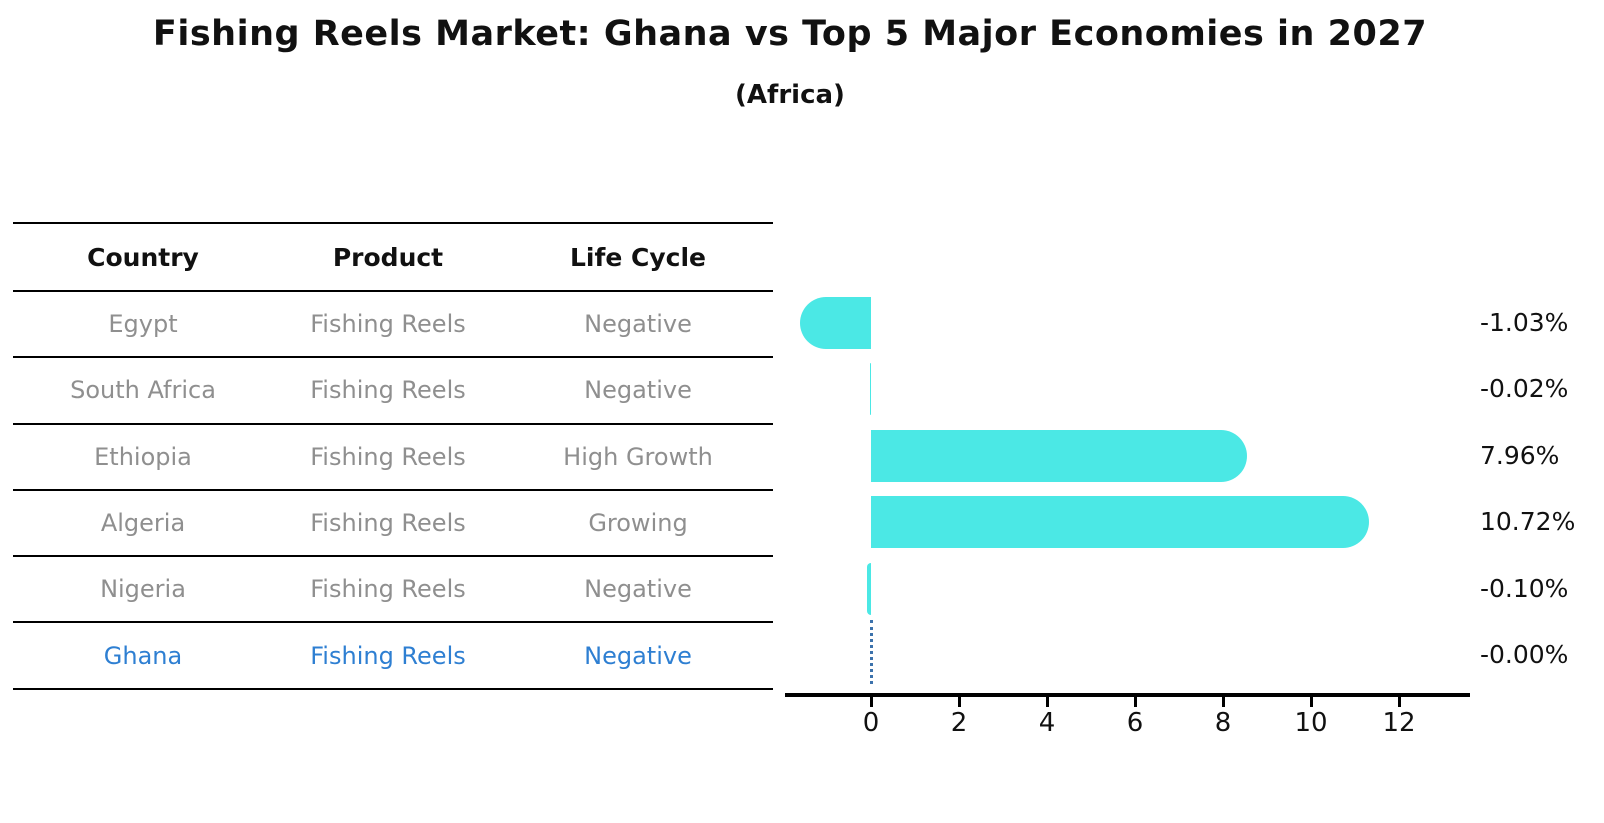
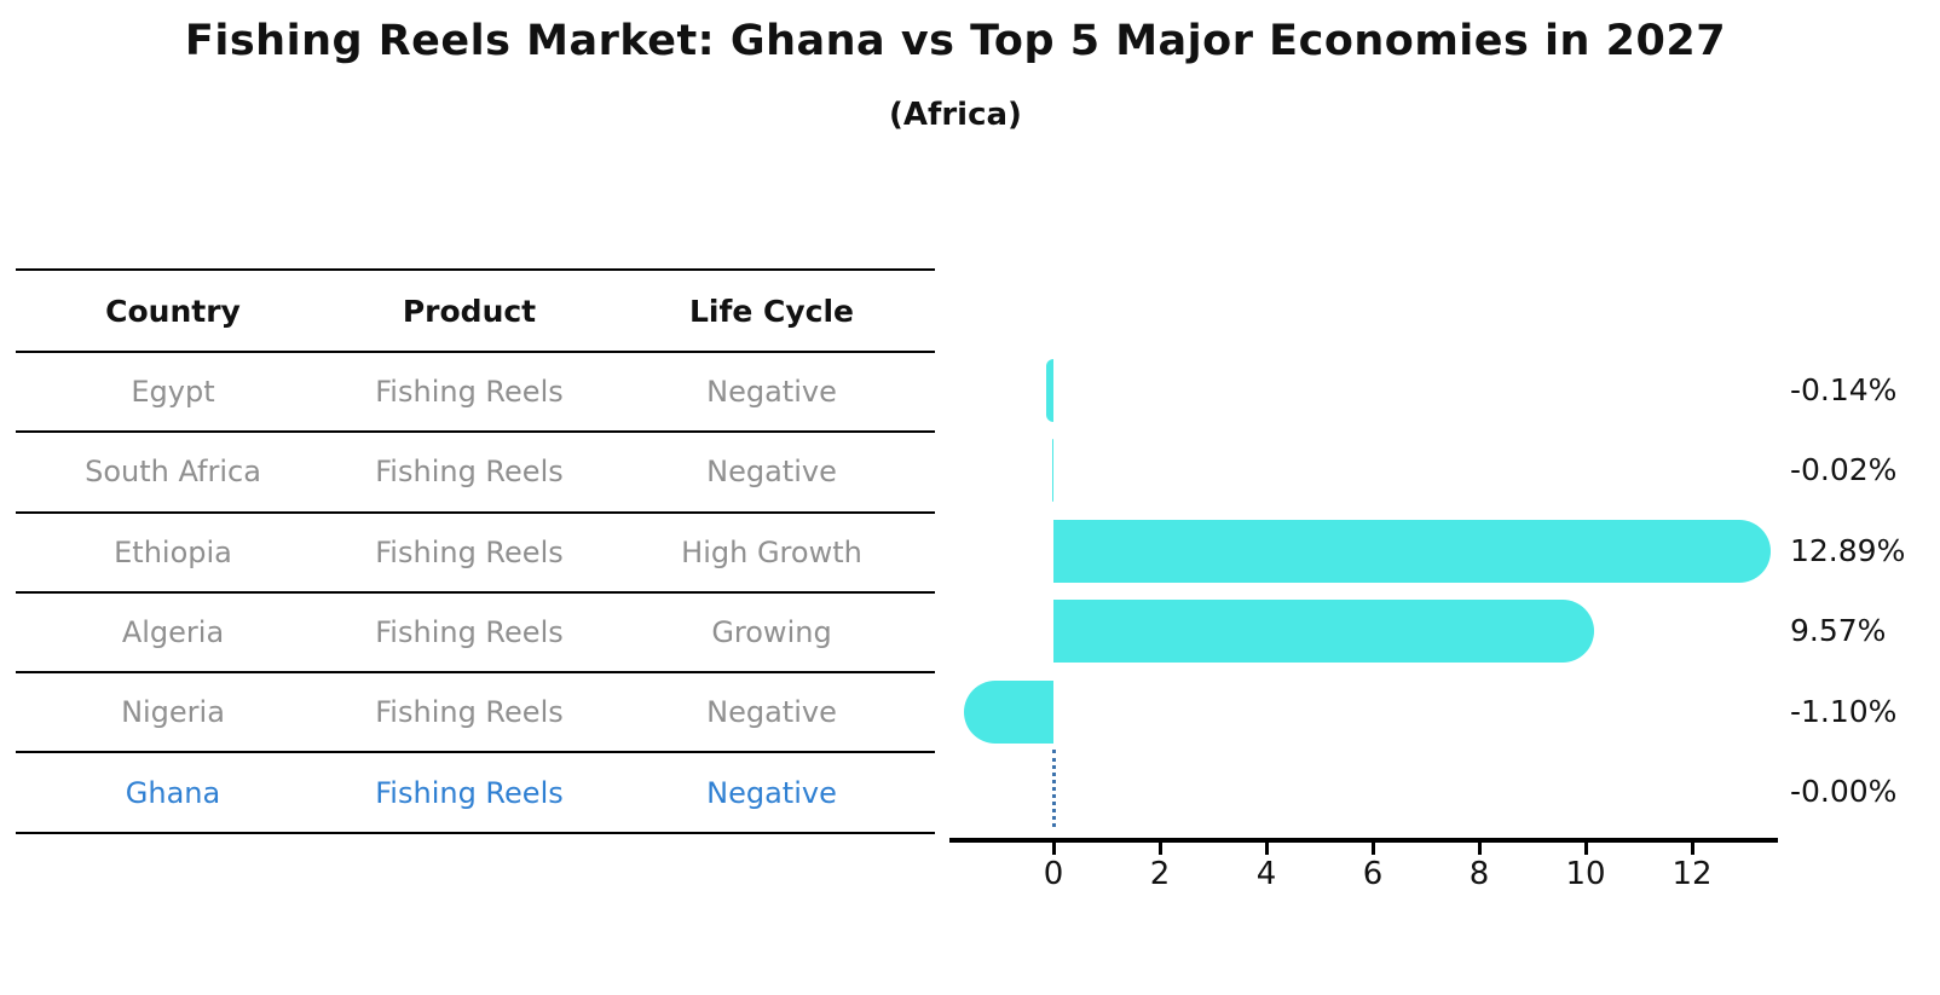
Egypt: -1.03% -> -0.14%
Ethiopia: 7.96% -> 12.89%
Algeria: 10.72% -> 9.57%
Nigeria: -0.10% -> -1.10%
